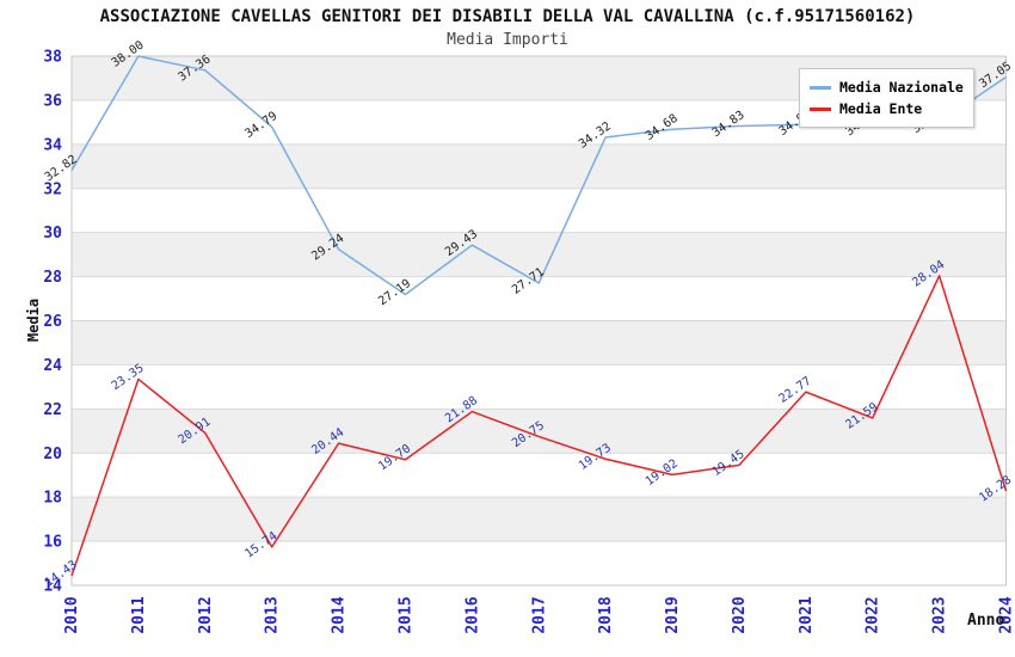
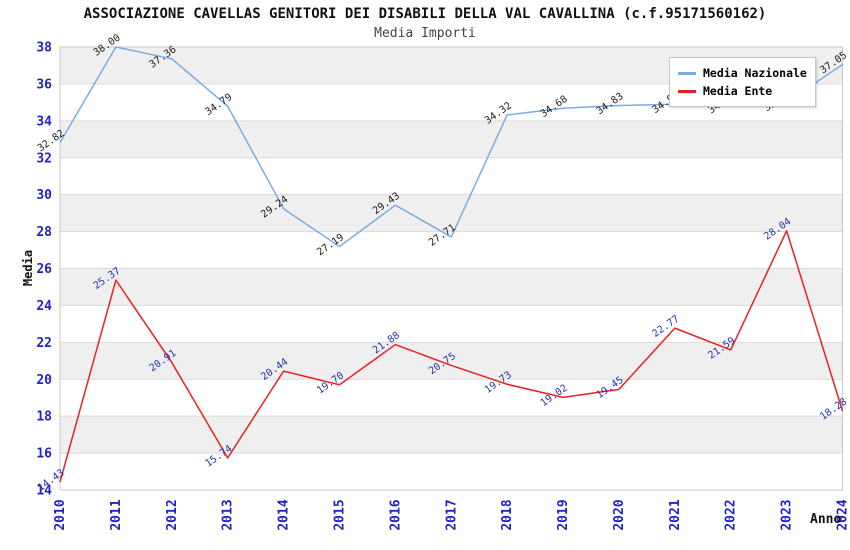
Media Ente/2011: 23.35 -> 25.37
